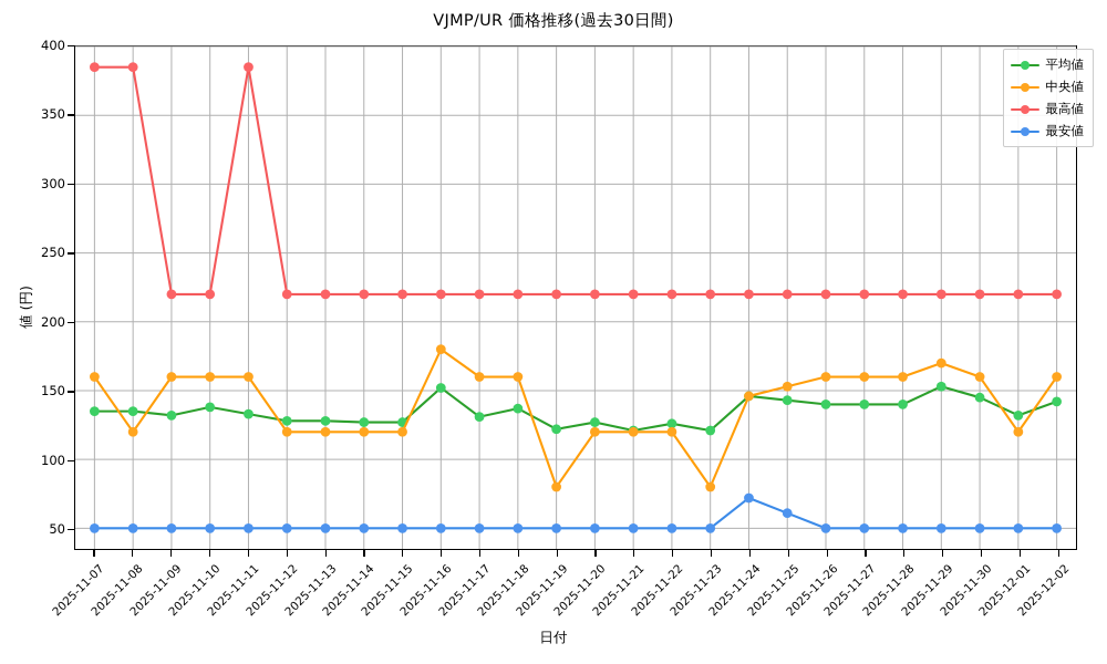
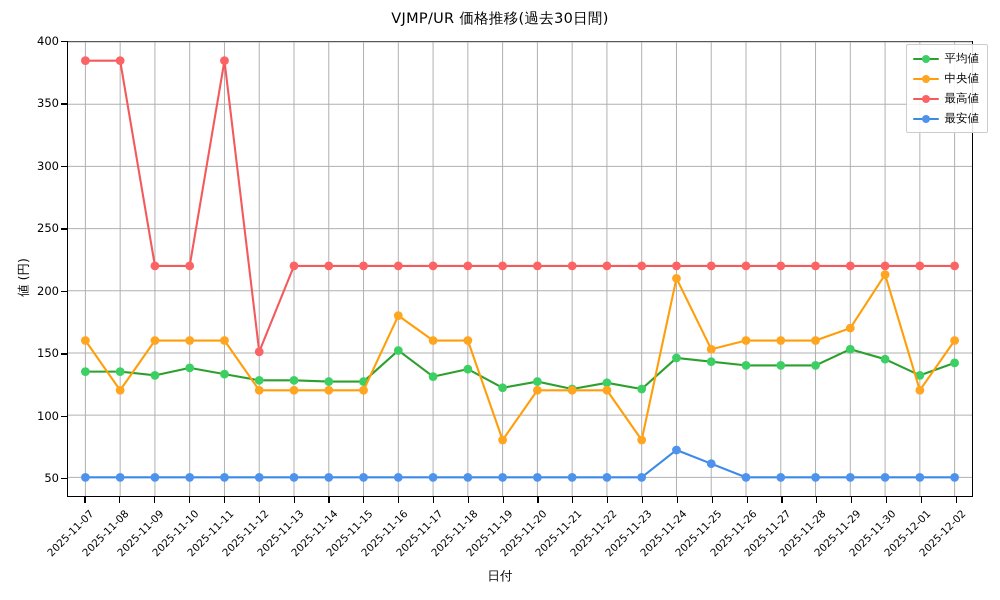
最高値/2025-11-12: 220 -> 151
中央値/2025-11-24: 146 -> 210
中央値/2025-11-30: 160 -> 213
